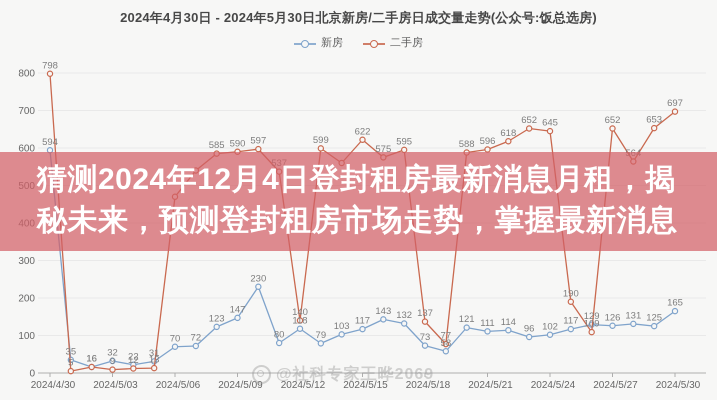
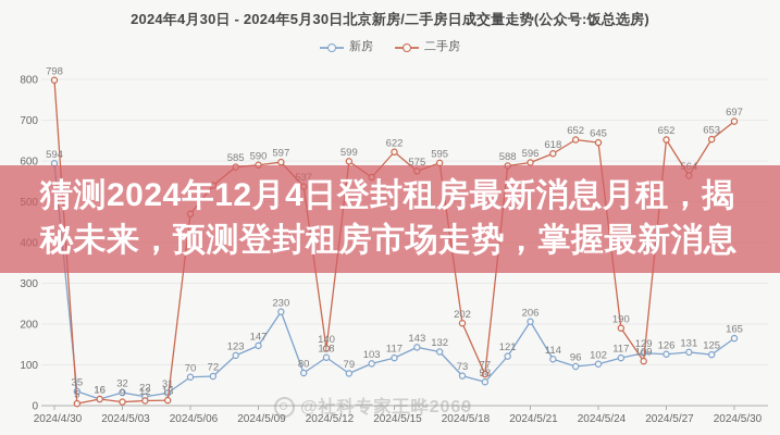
二手房/2024/5/18: 137 -> 202
新房/2024/5/21: 111 -> 206
